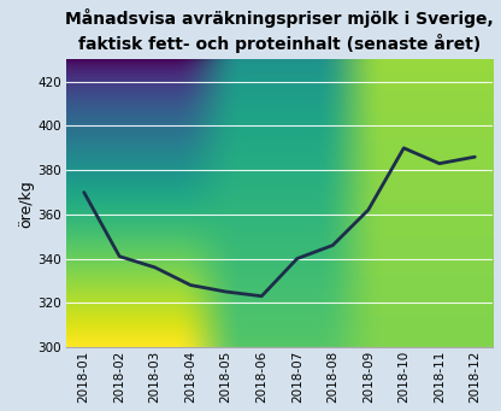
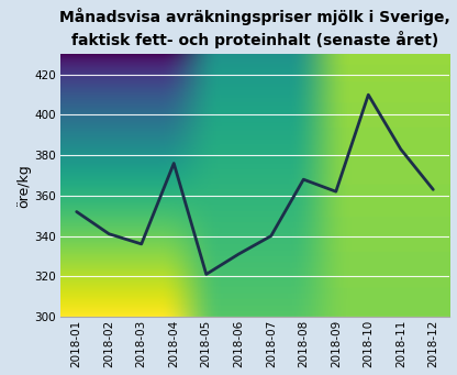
2018-01: 370 -> 352
2018-04: 328 -> 376
2018-05: 325 -> 321
2018-06: 323 -> 331
2018-08: 346 -> 368
2018-10: 390 -> 410
2018-12: 386 -> 363
